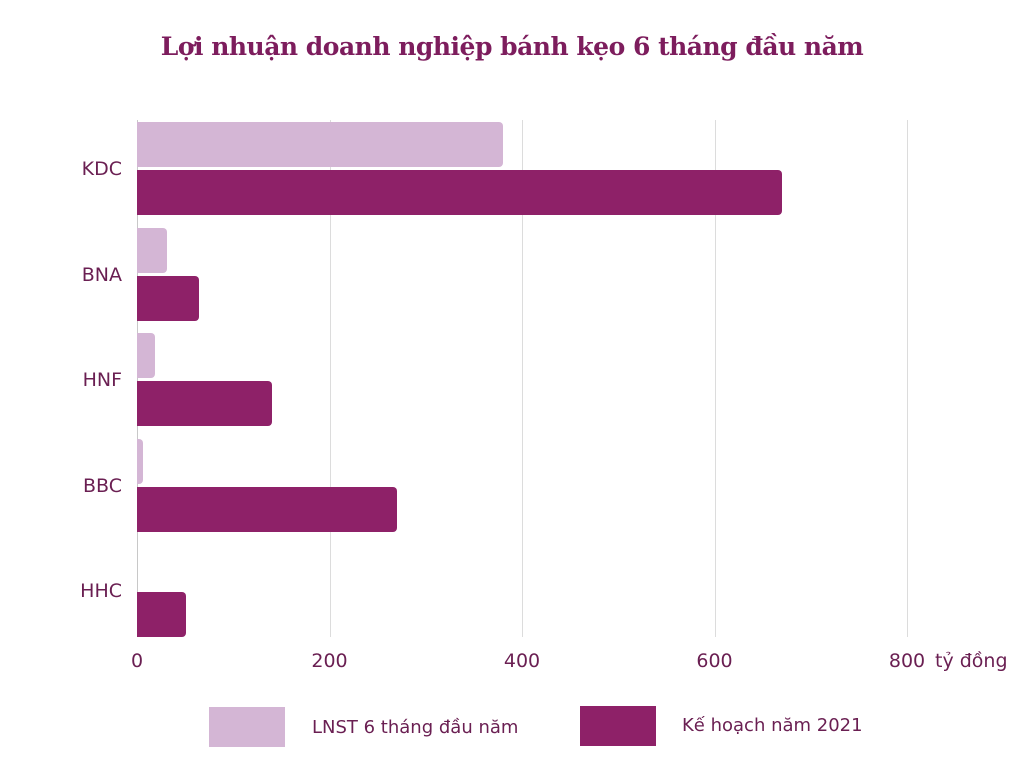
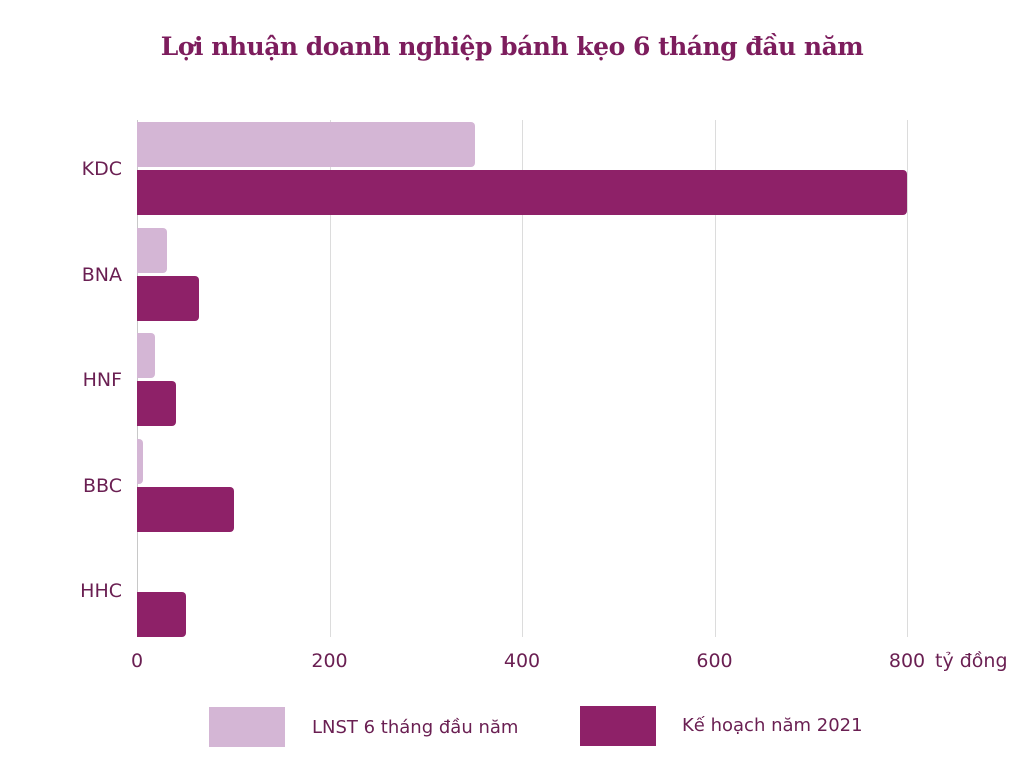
LNST 6 tháng đầu năm/KDC: 380 -> 350
Kế hoạch năm 2021/KDC: 670 -> 800
Kế hoạch năm 2021/HNF: 140 -> 40
Kế hoạch năm 2021/BBC: 270 -> 100
